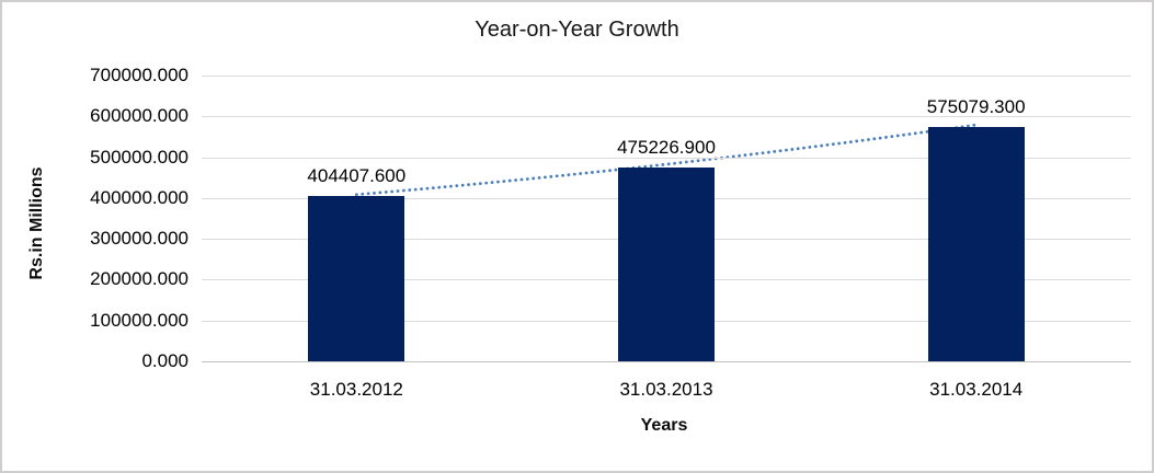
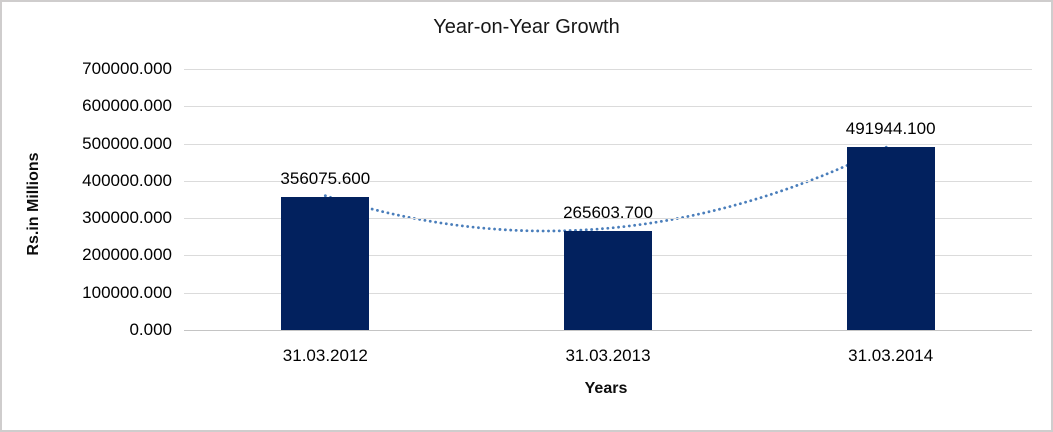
31.03.2012: 404407.600 -> 356075.600
31.03.2013: 475226.900 -> 265603.700
31.03.2014: 575079.300 -> 491944.100
